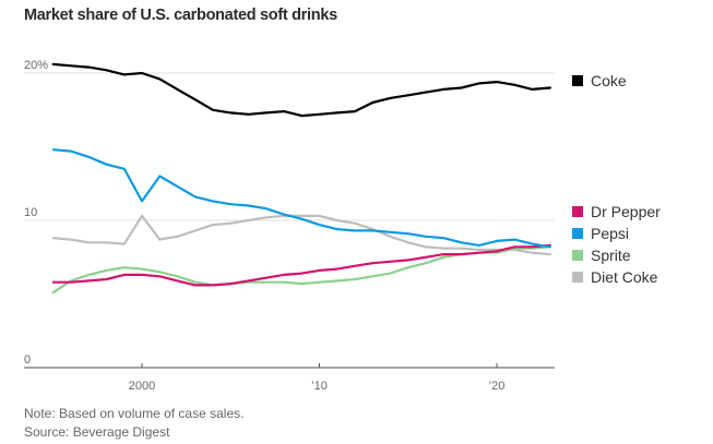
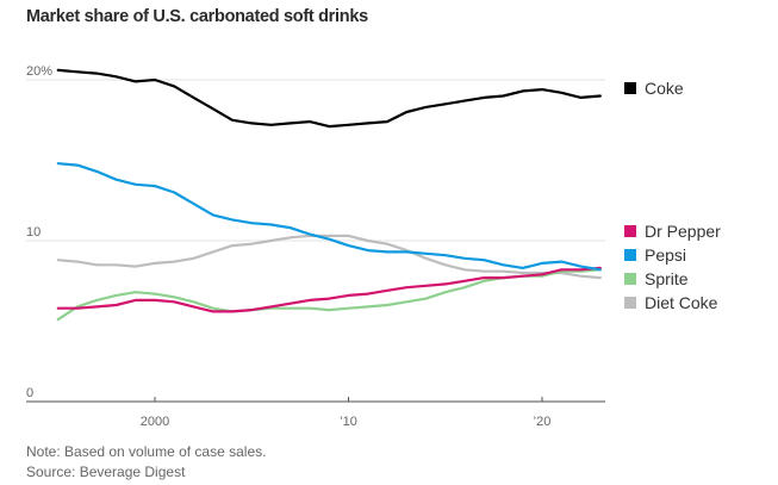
Pepsi/2000: 11.3% -> 13.4%
Diet Coke/2000: 10.3% -> 8.6%
